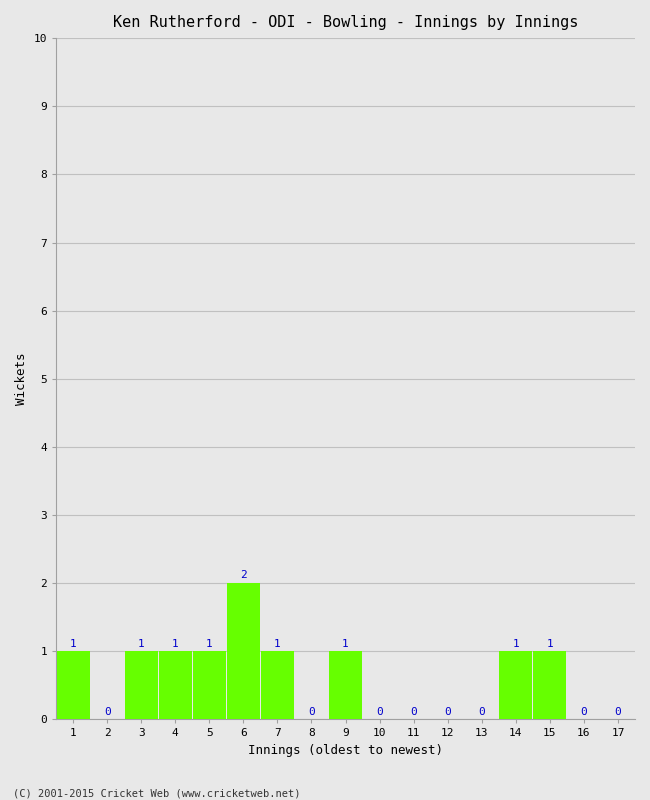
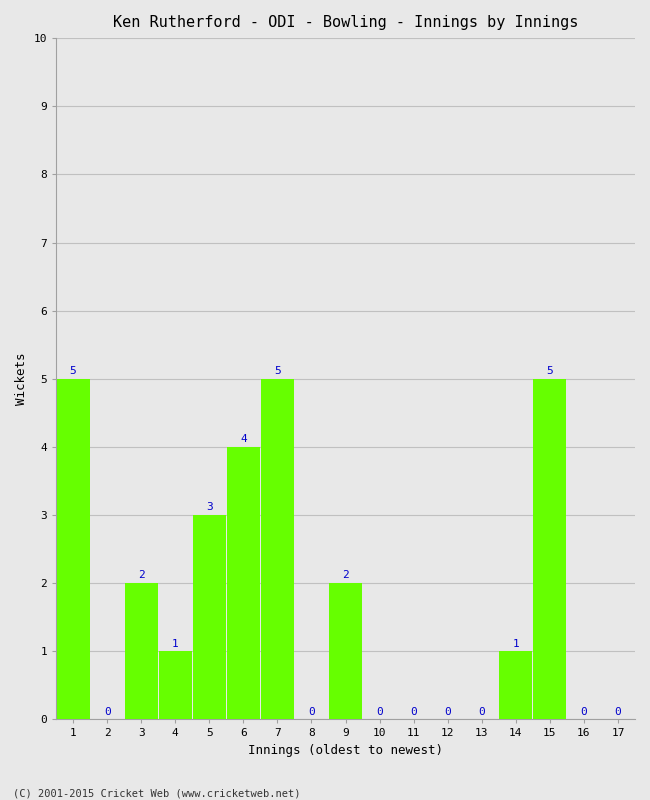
1: 1 -> 5
3: 1 -> 2
5: 1 -> 3
6: 2 -> 4
7: 1 -> 5
9: 1 -> 2
15: 1 -> 5
